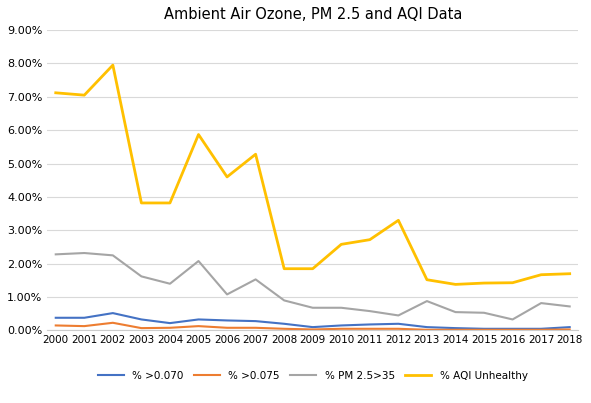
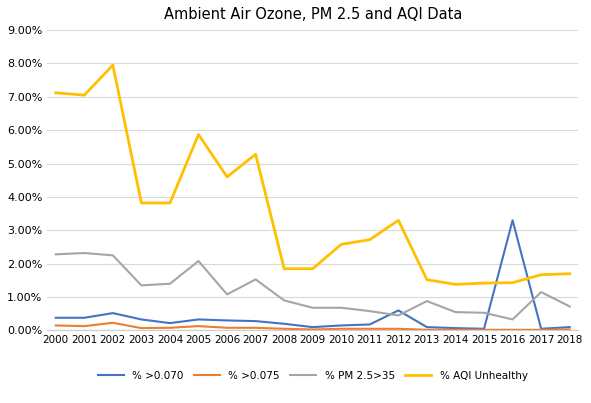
% PM 2.5>35/2003: 1.62% -> 1.35%
% >0.070/2012: 0.20% -> 0.60%
% >0.070/2016: 0.05% -> 3.30%
% PM 2.5>35/2017: 0.82% -> 1.15%
